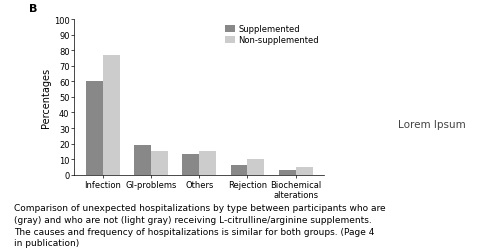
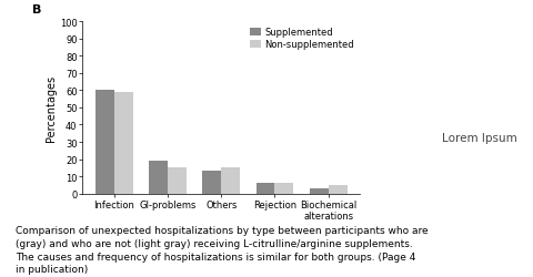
Non-supplemented/Infection: 77 -> 59
Non-supplemented/Rejection: 10 -> 6
